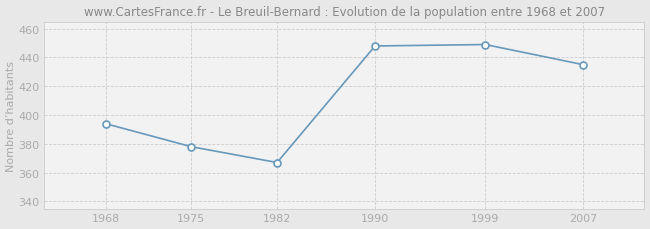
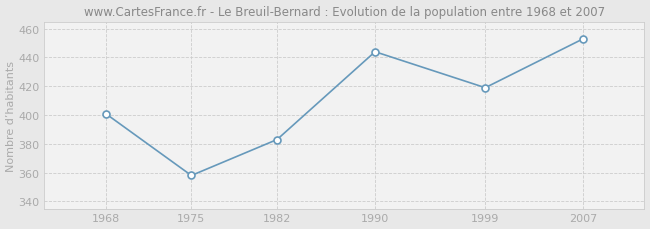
1968: 394 -> 401
1975: 378 -> 358
1982: 367 -> 383
1990: 448 -> 444
1999: 449 -> 419
2007: 435 -> 453
